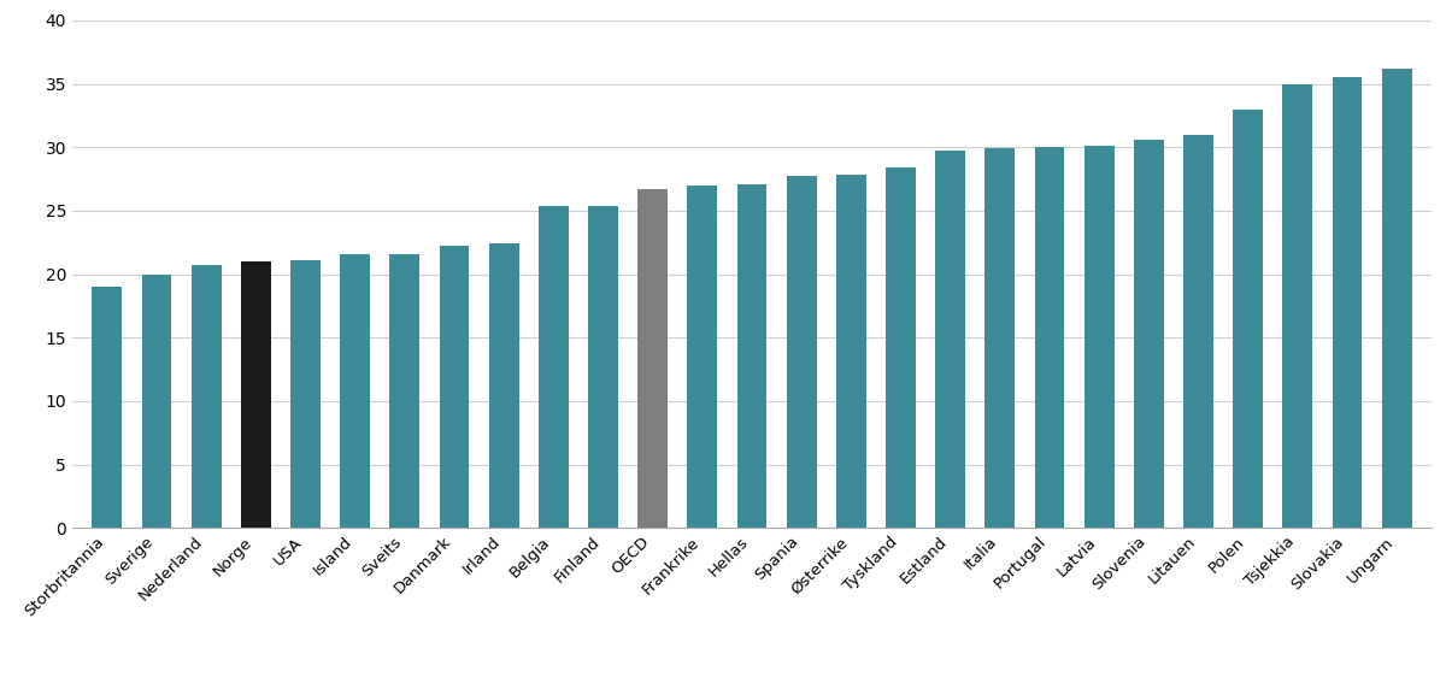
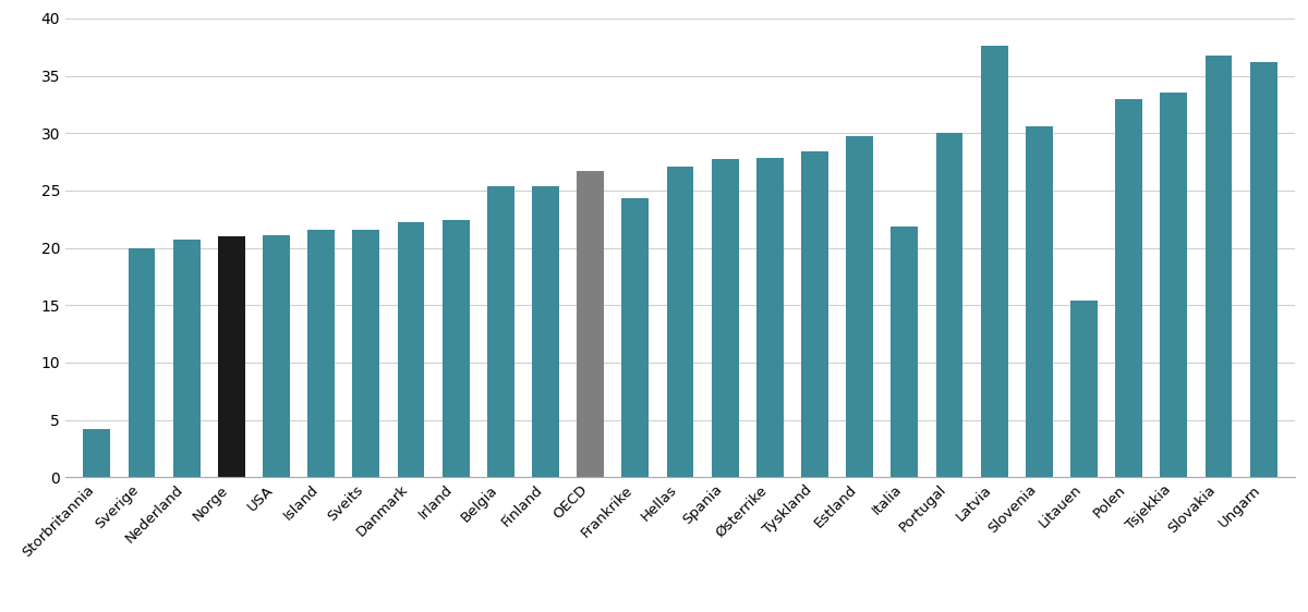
Storbritannia: 19.0 -> 4.2
Frankrike: 27.0 -> 24.3
Italia: 29.9 -> 21.9
Latvia: 30.1 -> 37.6
Litauen: 31.0 -> 15.4
Tsjekkia: 35.0 -> 33.5
Slovakia: 35.5 -> 36.8
